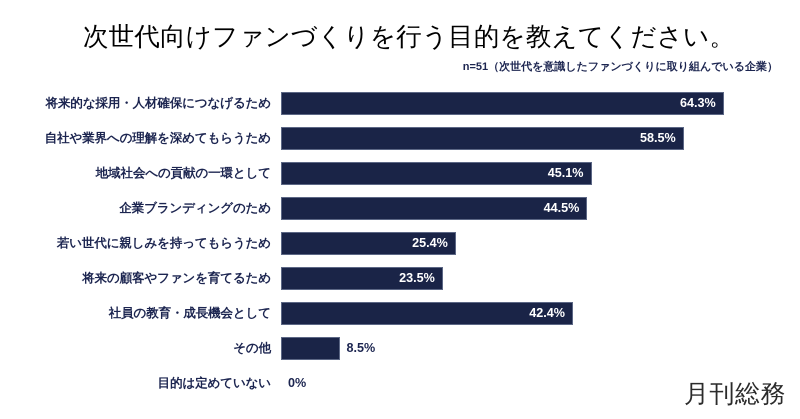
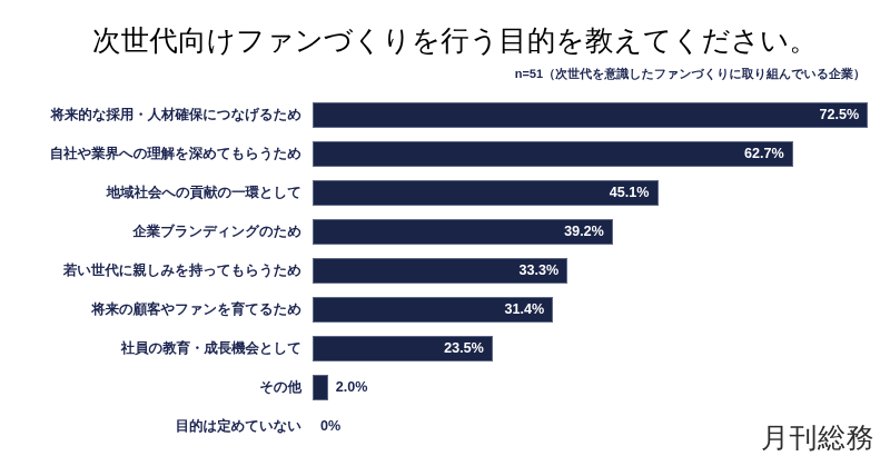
将来的な採用・人材確保につなげるため: 64.3% -> 72.5%
自社や業界への理解を深めてもらうため: 58.5% -> 62.7%
企業ブランディングのため: 44.5% -> 39.2%
若い世代に親しみを持ってもらうため: 25.4% -> 33.3%
将来の顧客やファンを育てるため: 23.5% -> 31.4%
社員の教育・成長機会として: 42.4% -> 23.5%
その他: 8.5% -> 2.0%
